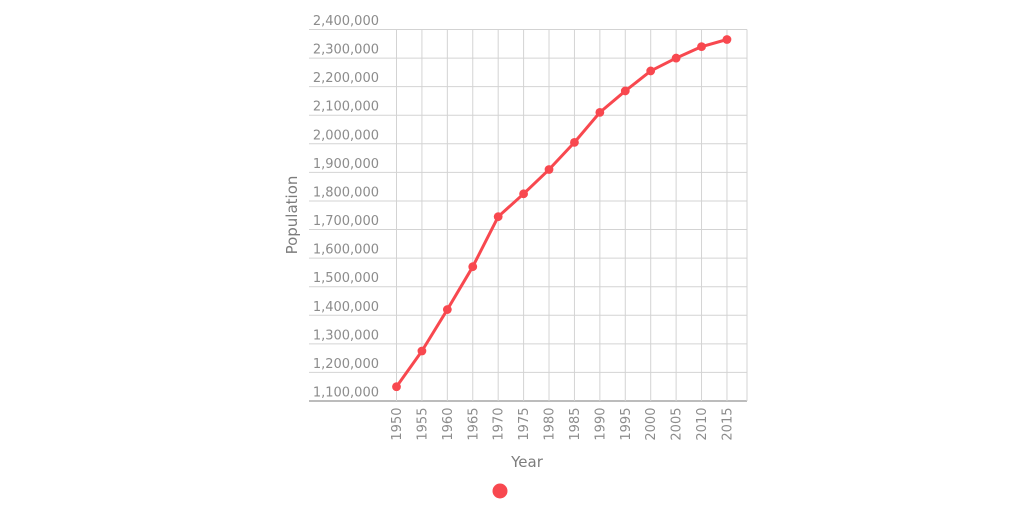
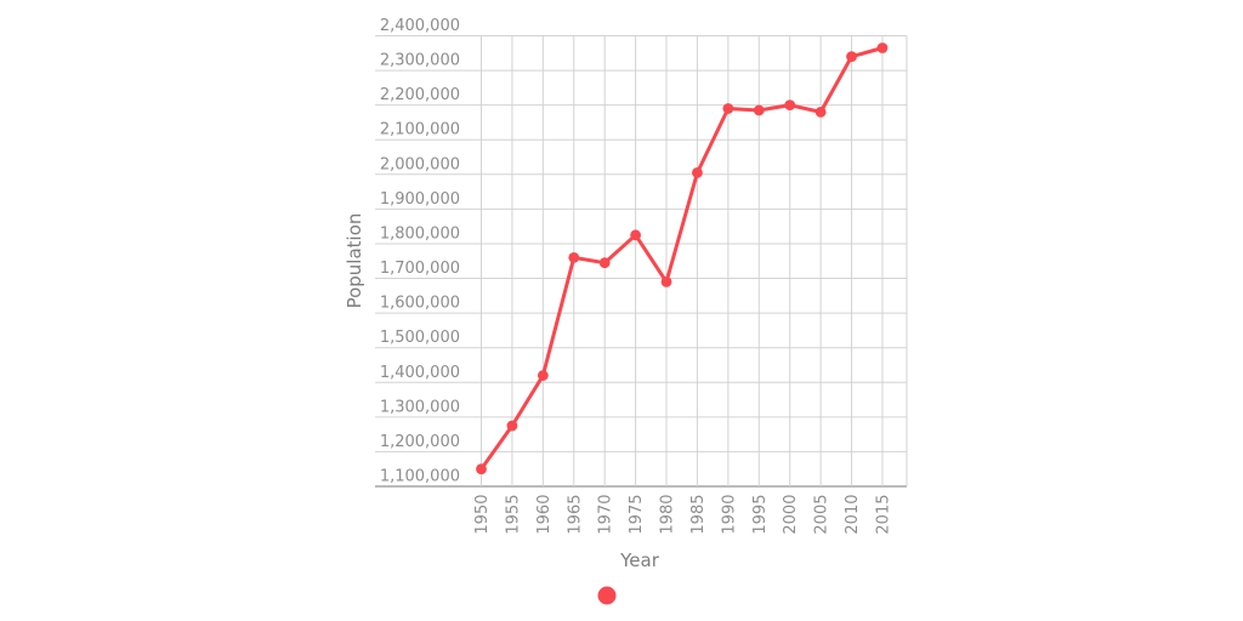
1965: 1570000 -> 1760000
1980: 1910000 -> 1690000
1990: 2110000 -> 2190000
2000: 2260000 -> 2200000
2005: 2300000 -> 2180000
